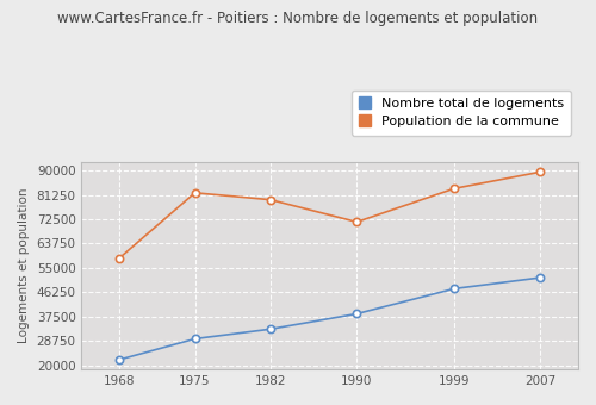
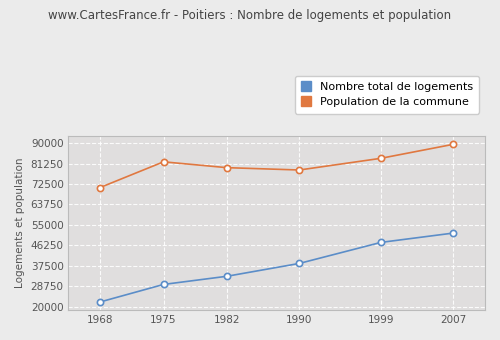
Population de la commune/1968: 58500 -> 71000
Population de la commune/1990: 71500 -> 78500
